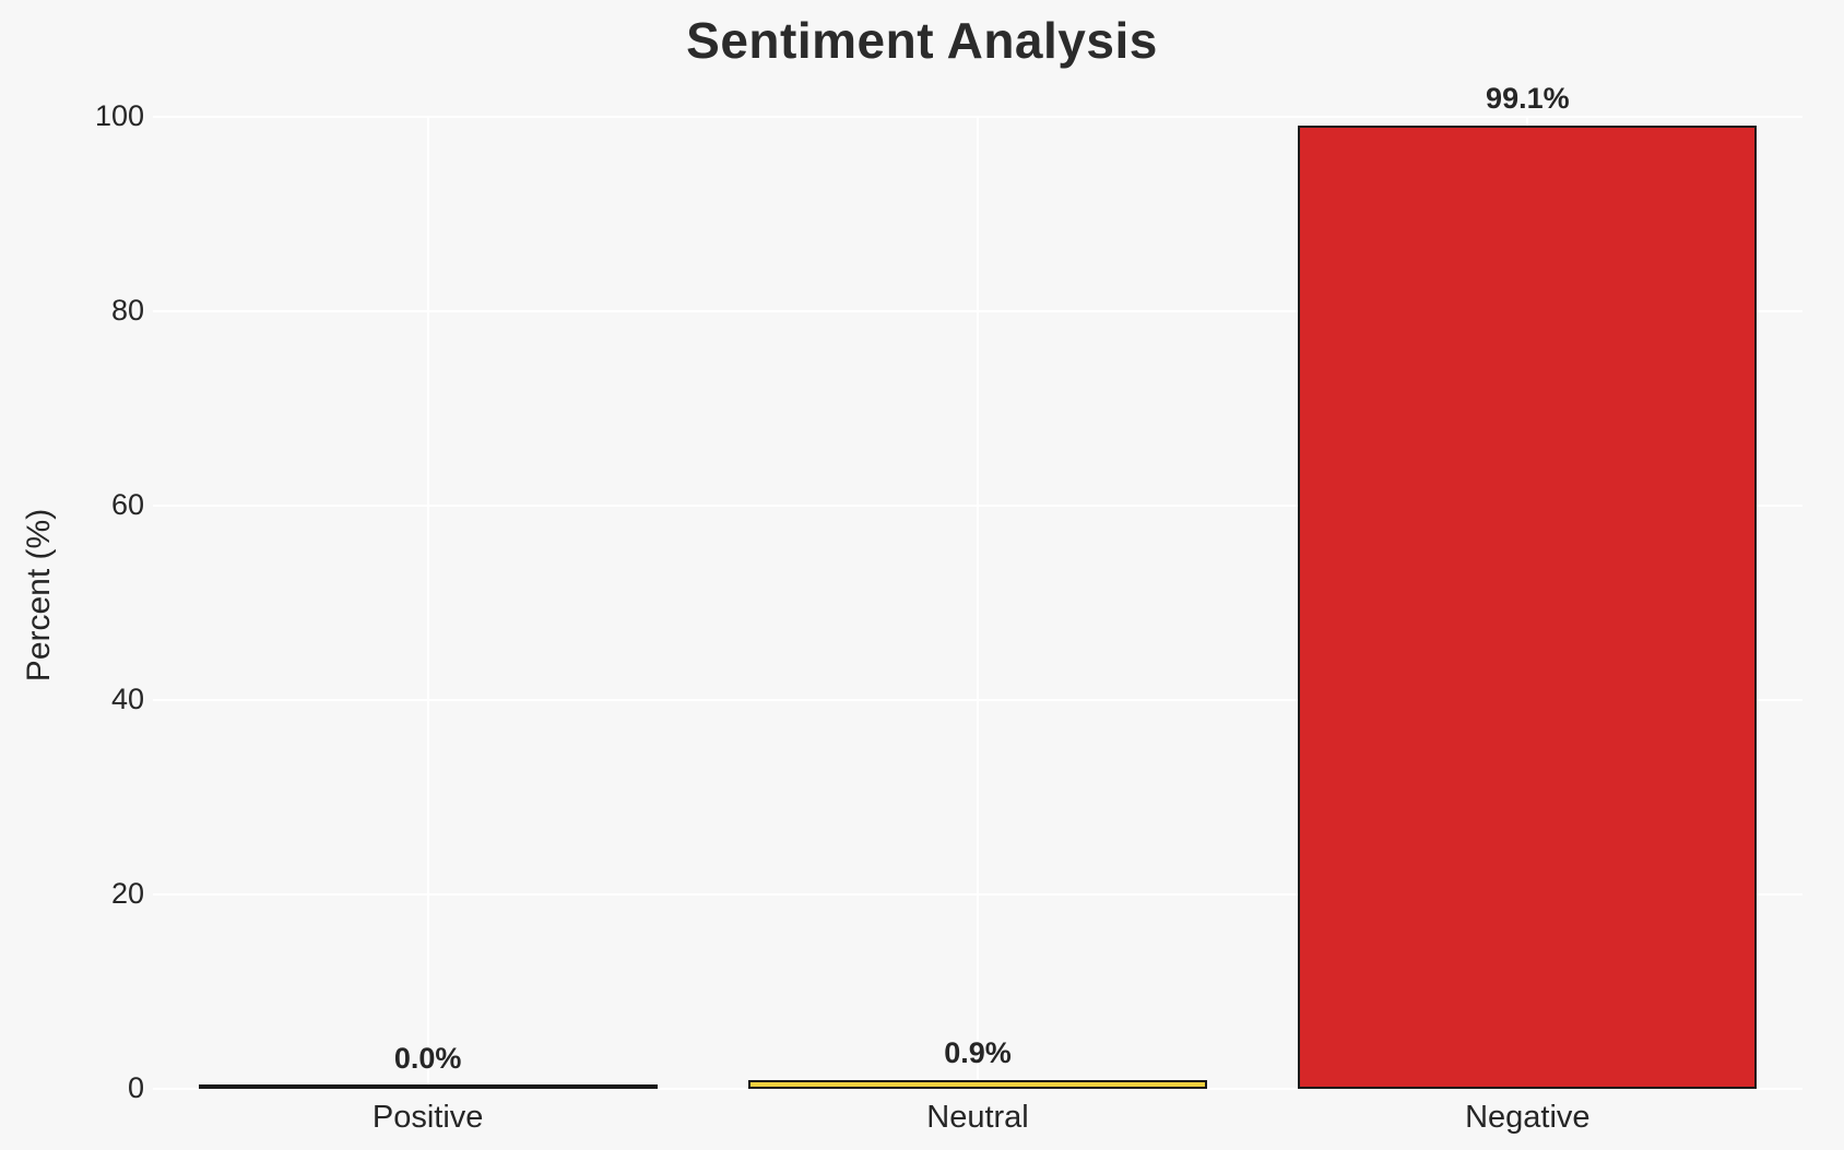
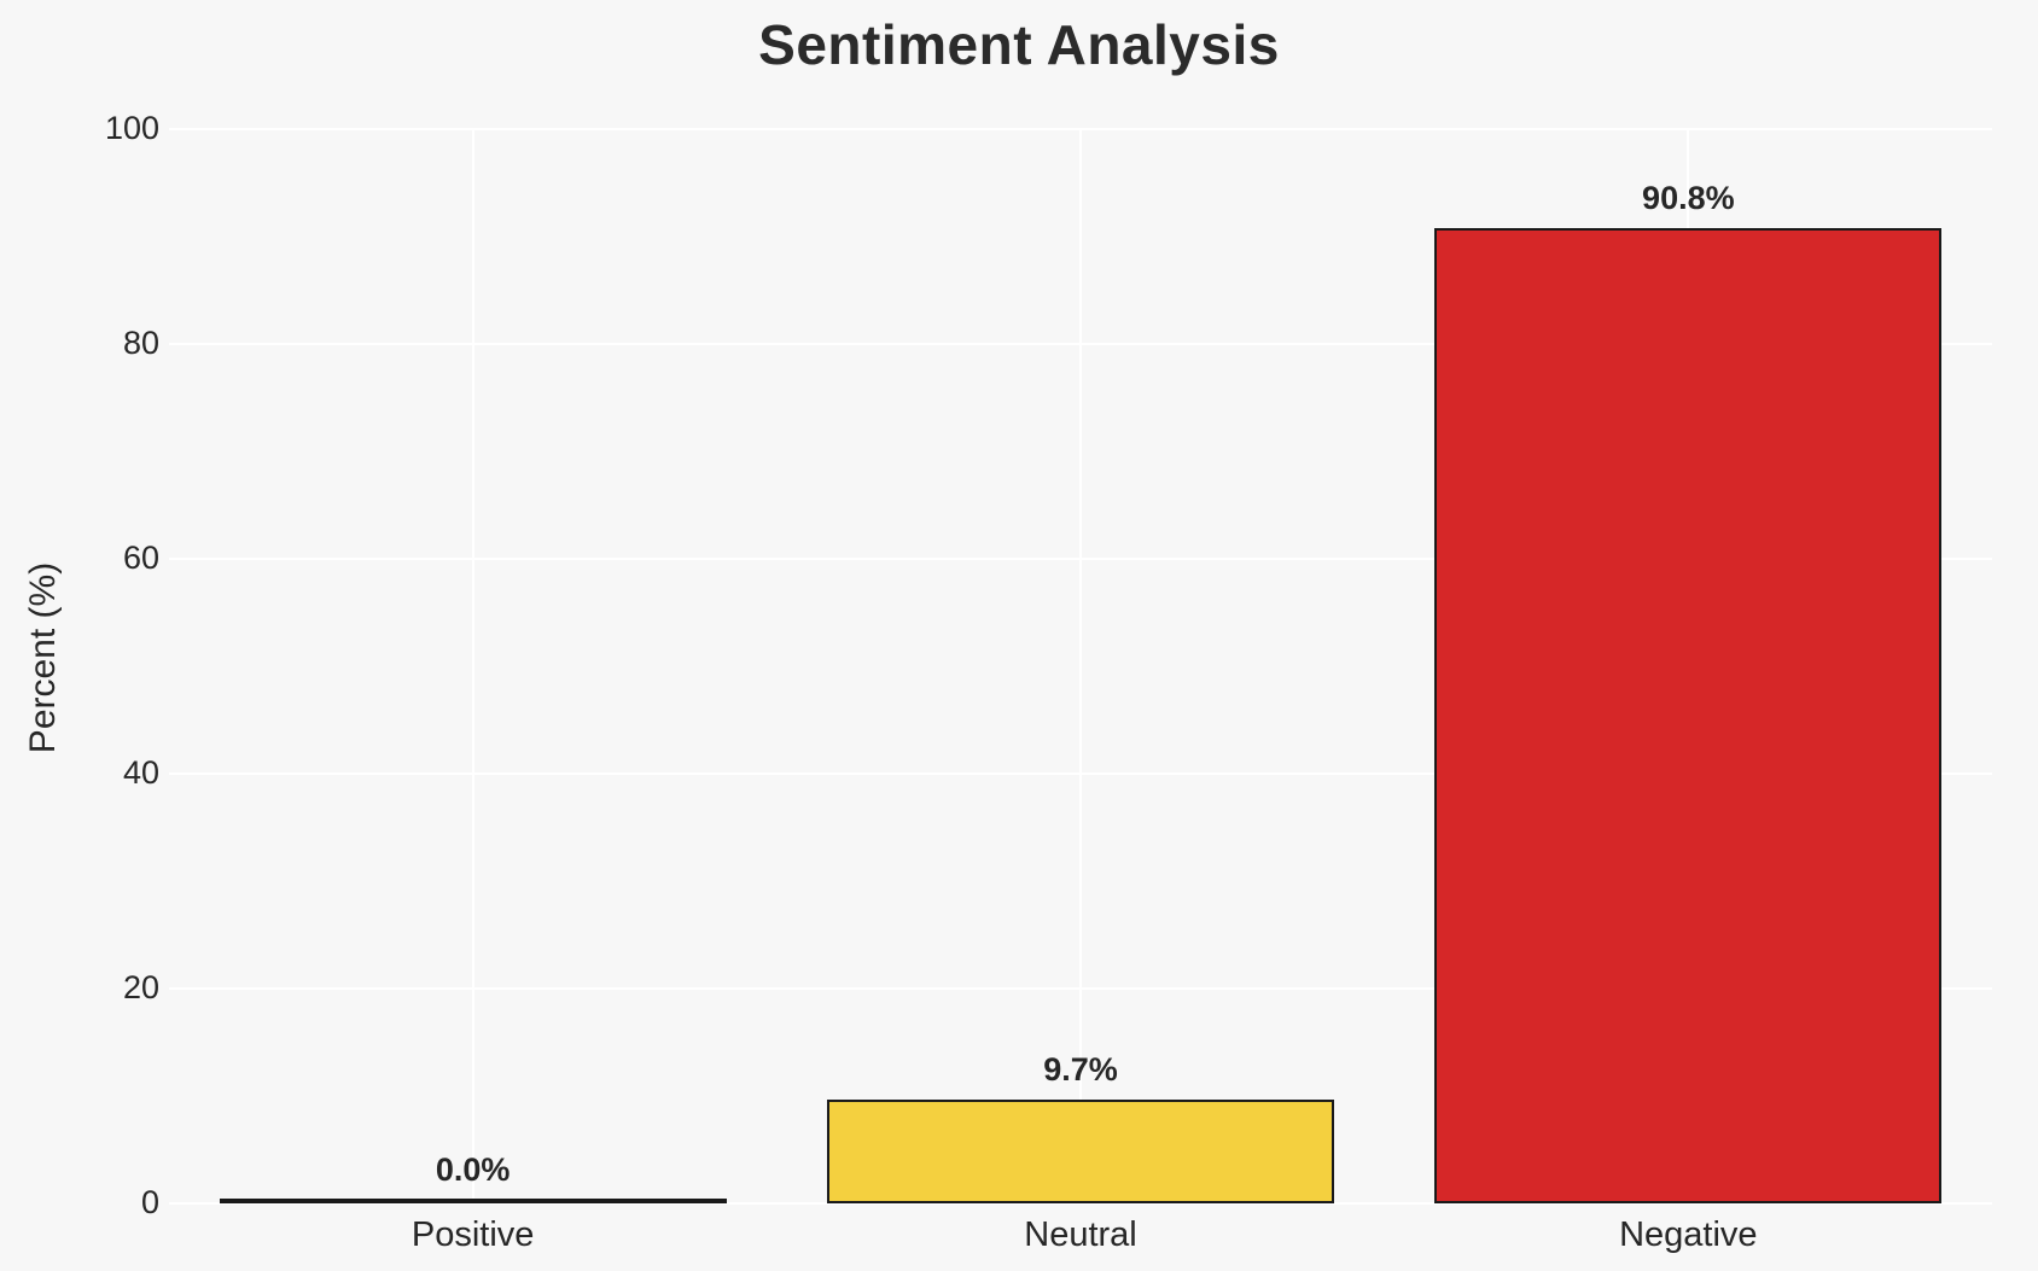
Neutral: 0.9% -> 9.7%
Negative: 99.1% -> 90.8%
